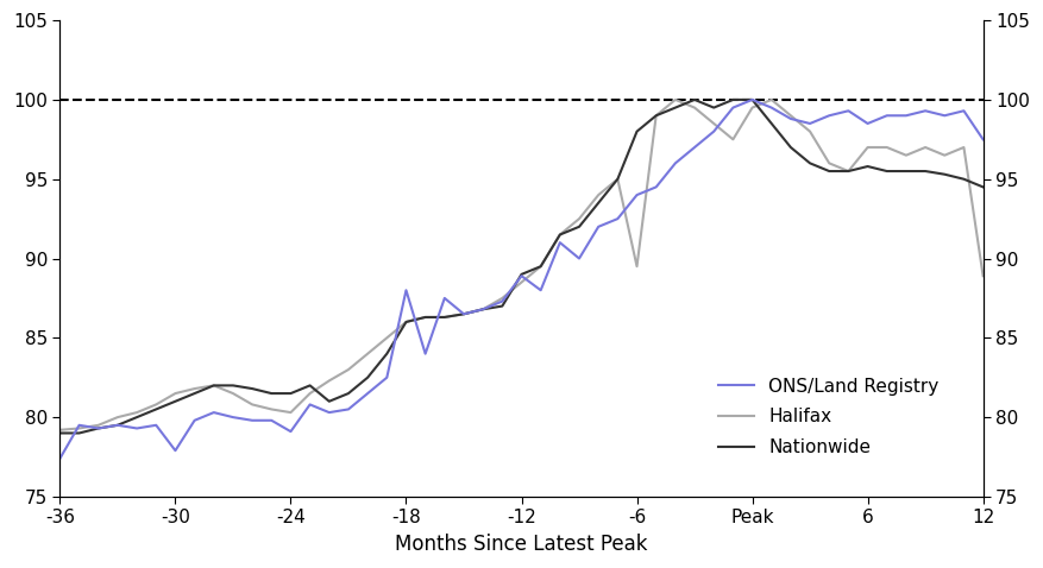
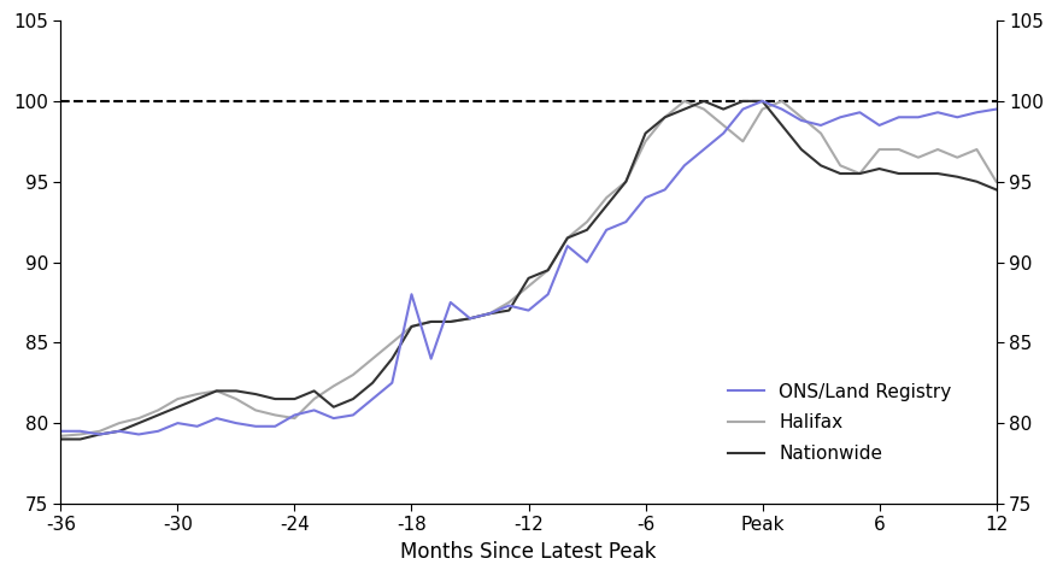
ONS/Land Registry/-36: 77.4 -> 79.5
ONS/Land Registry/-30: 77.9 -> 80.0
ONS/Land Registry/-24: 79.1 -> 80.5
ONS/Land Registry/-12: 88.9 -> 87.0
Halifax/-6: 89.5 -> 97.5
ONS/Land Registry/12: 97.5 -> 99.5
Halifax/12: 88.9 -> 95.0
